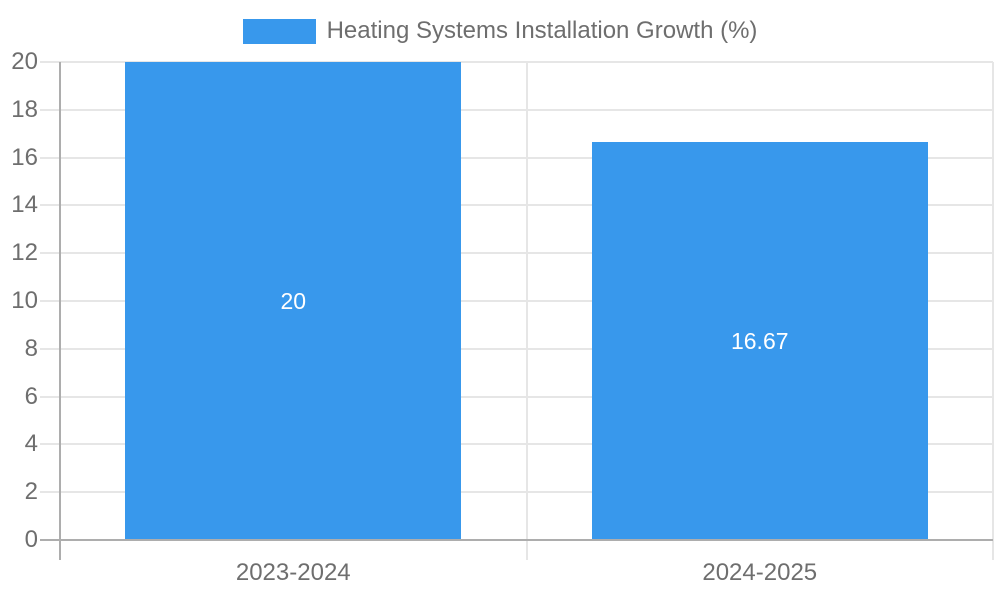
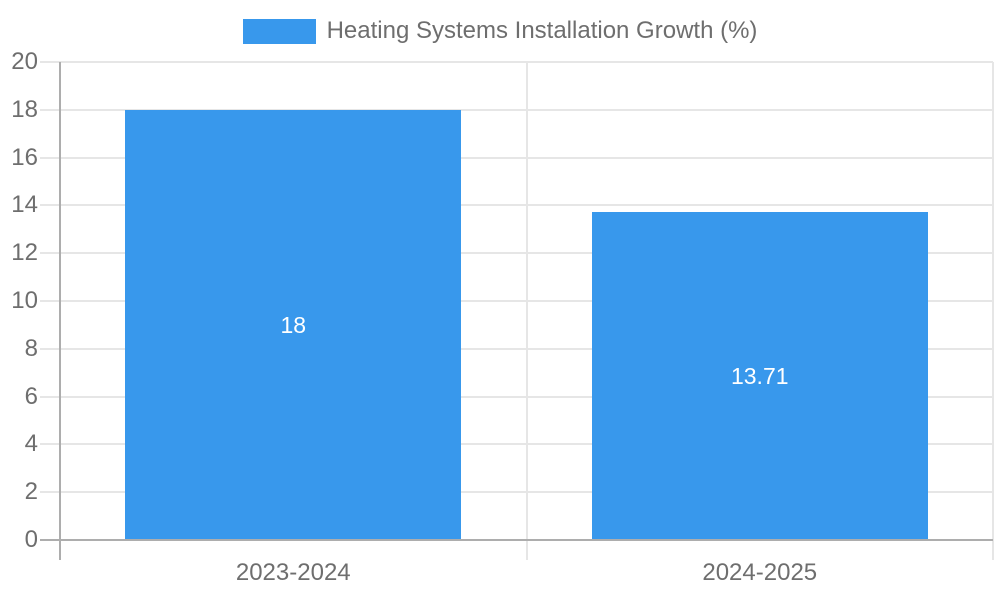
2023-2024: 20 -> 18
2024-2025: 16.67 -> 13.71
